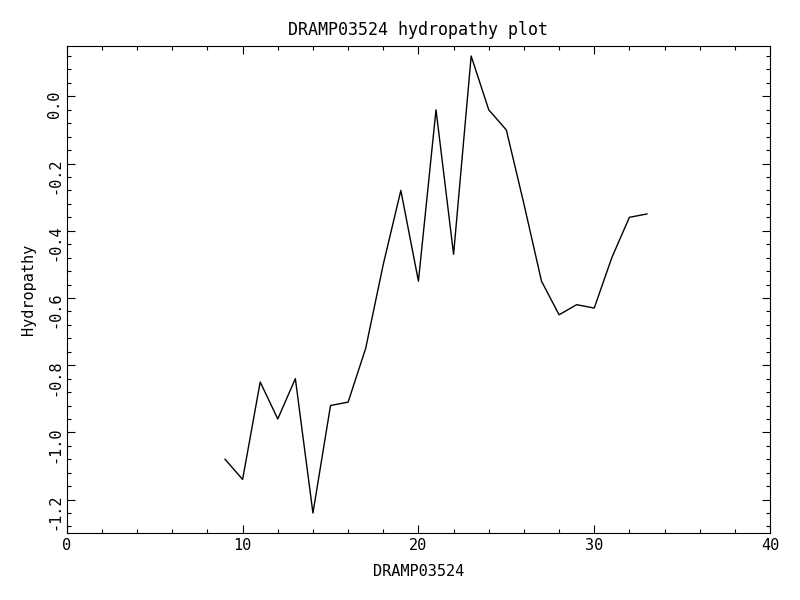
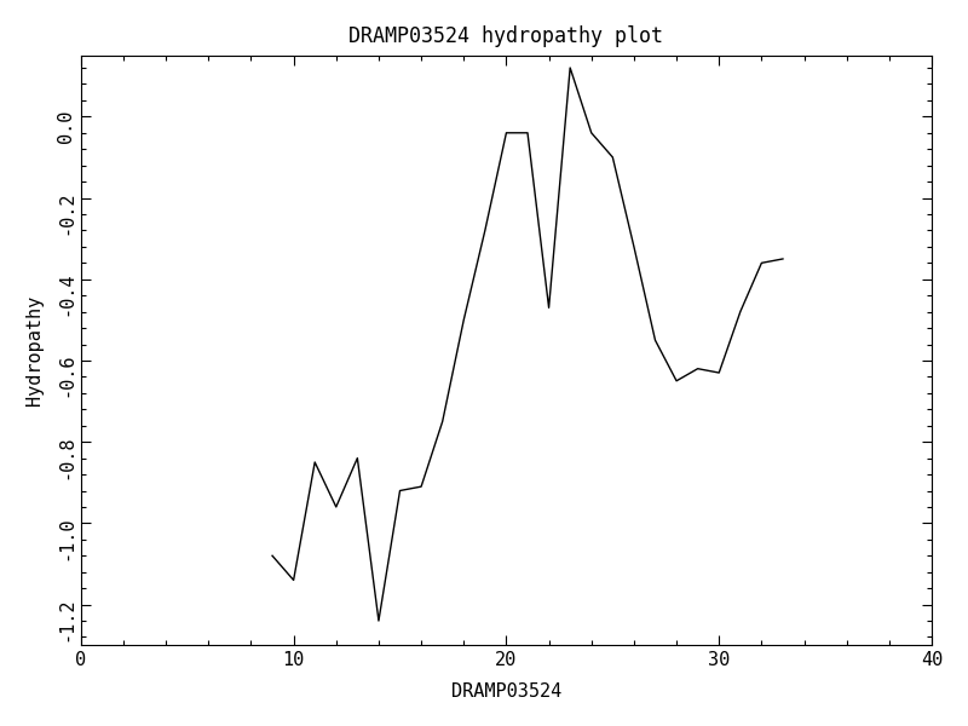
20: -0.55 -> -0.04
